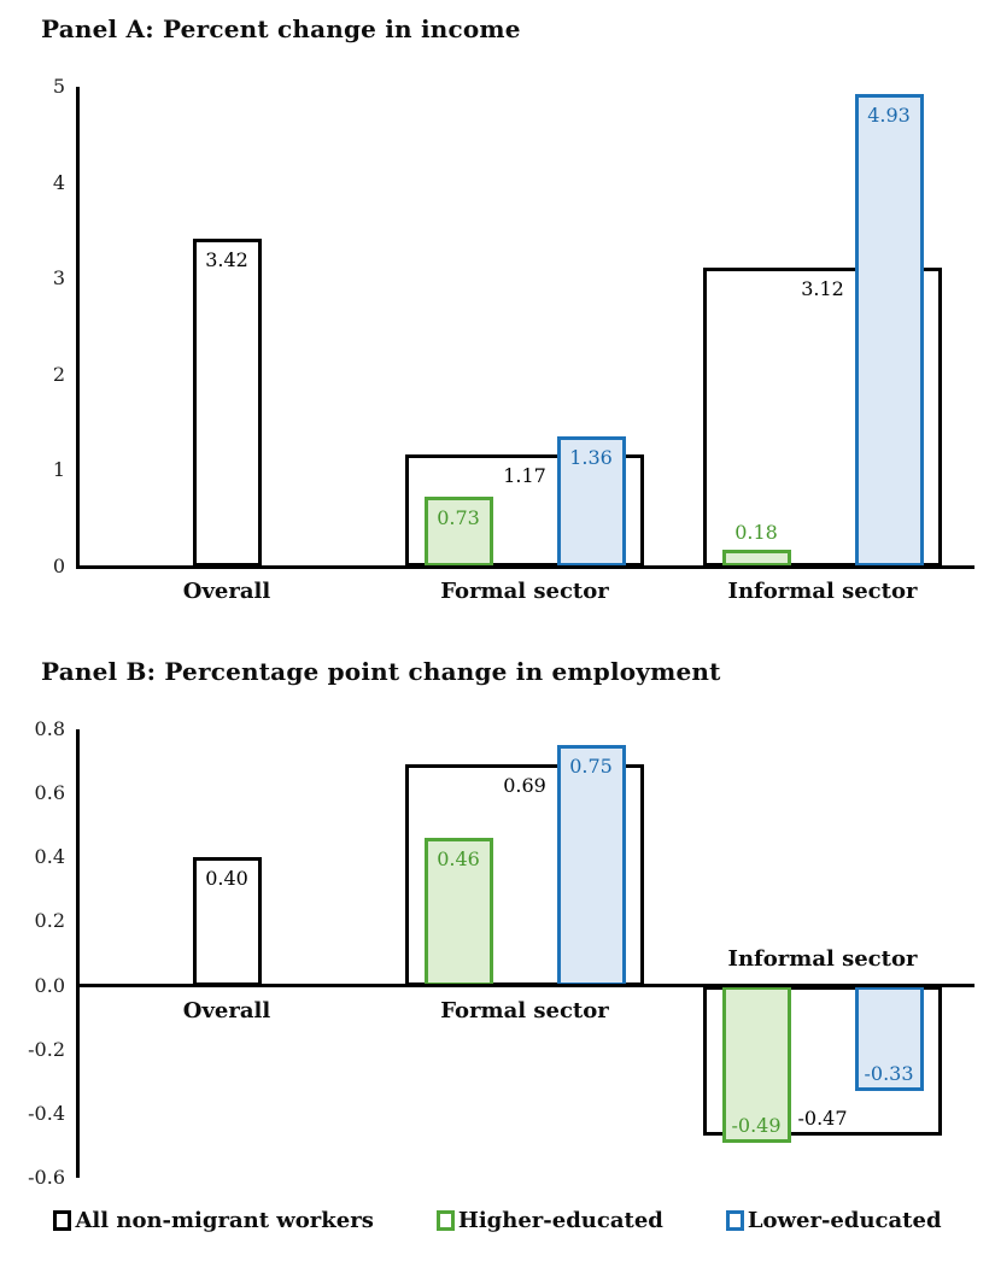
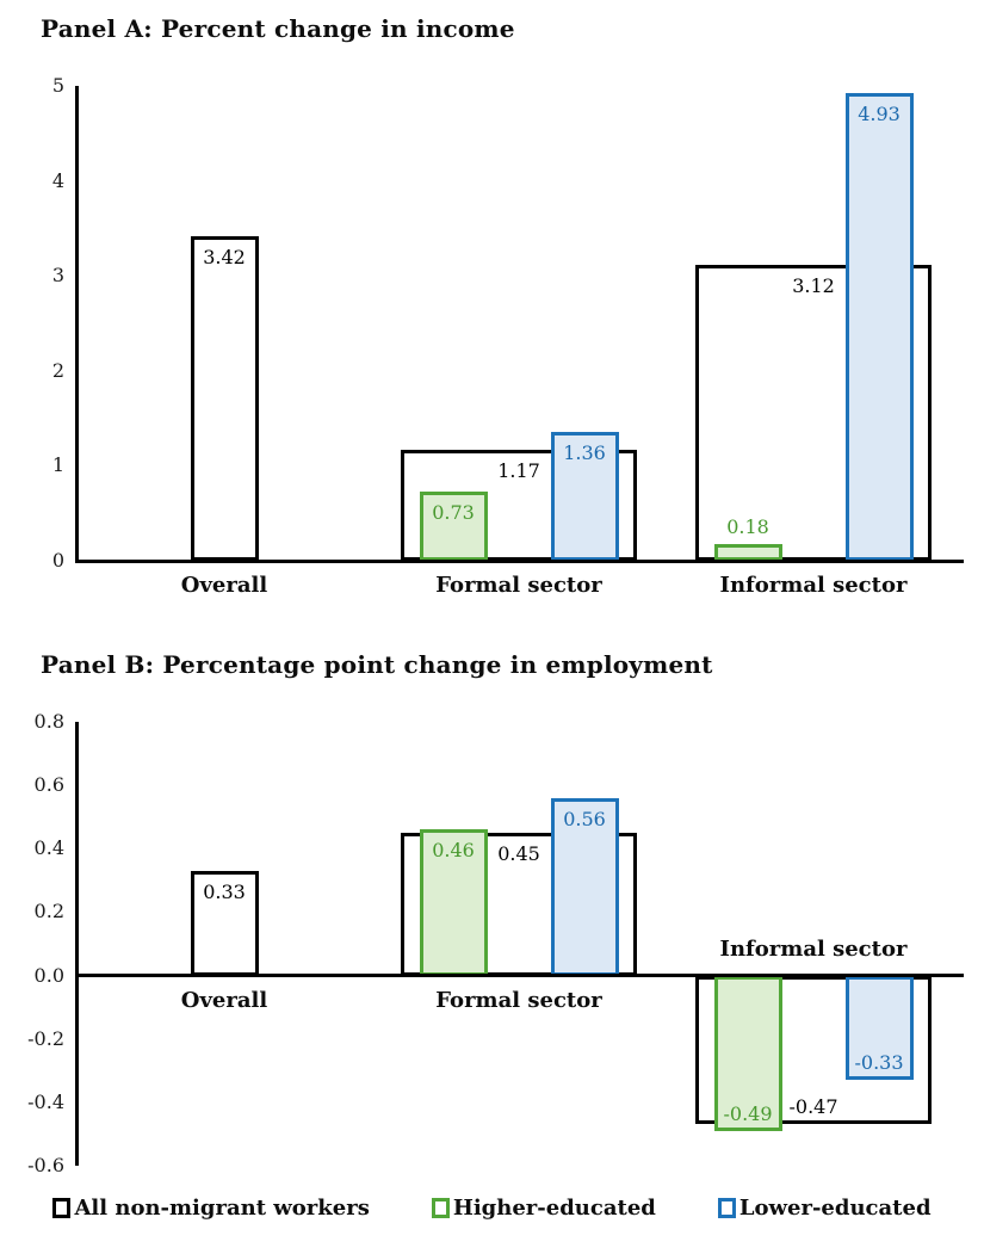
Panel B: Percentage point change in employment/All non-migrant workers/Overall: 0.40 -> 0.33
Panel B: Percentage point change in employment/All non-migrant workers/Formal sector: 0.69 -> 0.45
Panel B: Percentage point change in employment/Lower-educated/Formal sector: 0.75 -> 0.56
